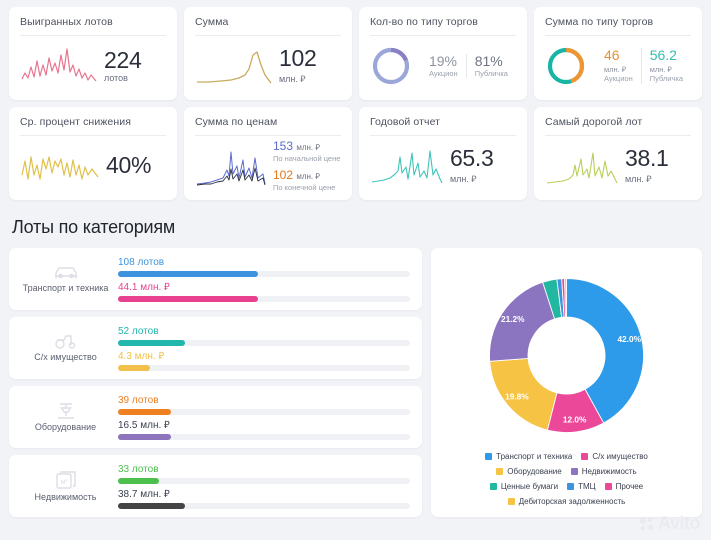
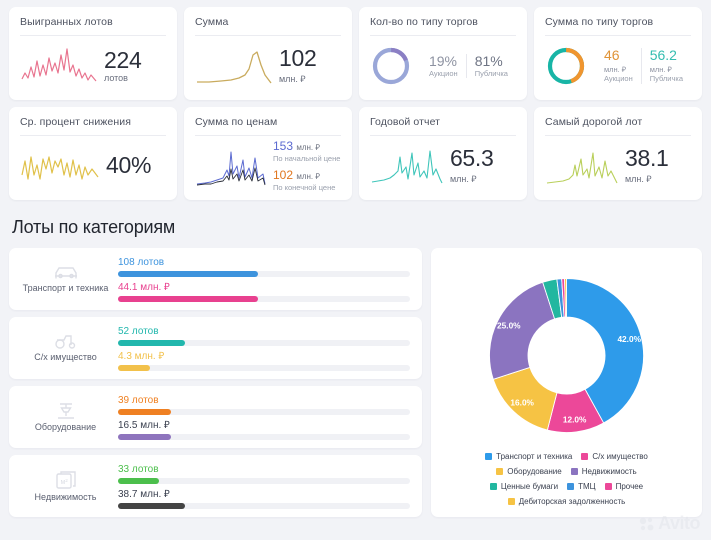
Оборудование: 19.8% -> 16.0%
Недвижимость: 21.2% -> 25.0%
